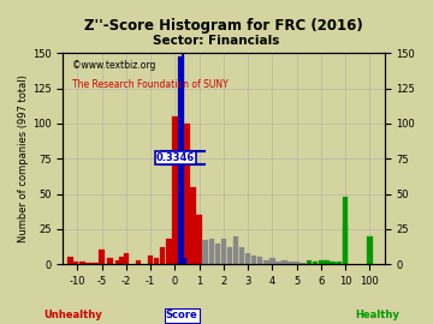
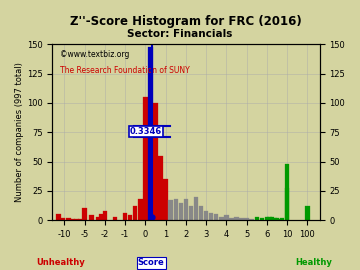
100: 20 -> 12
